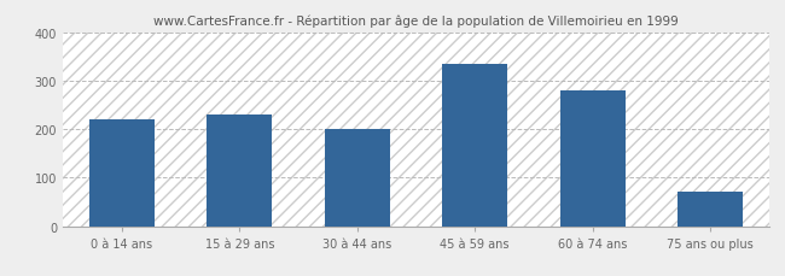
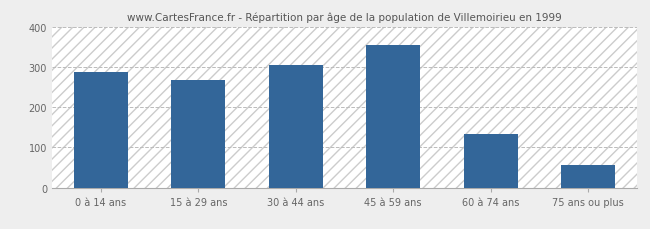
0 à 14 ans: 220 -> 287
15 à 29 ans: 230 -> 267
30 à 44 ans: 200 -> 305
45 à 59 ans: 335 -> 354
60 à 74 ans: 280 -> 134
75 ans ou plus: 70 -> 57
